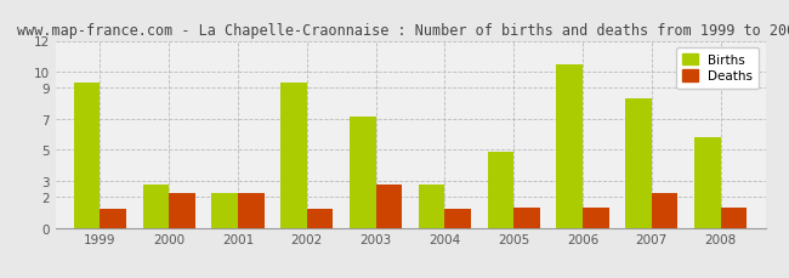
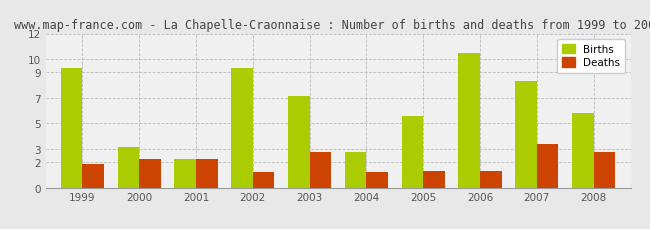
Deaths/1999: 1.2 -> 1.8
Births/2000: 2.8 -> 3.2
Births/2005: 4.9 -> 5.6
Deaths/2007: 2.2 -> 3.4
Deaths/2008: 1.3 -> 2.8
